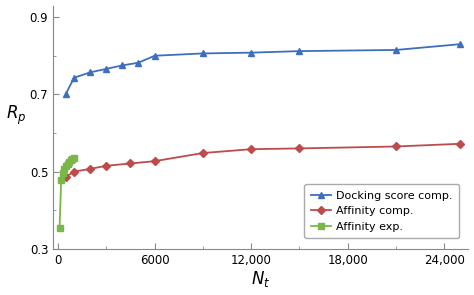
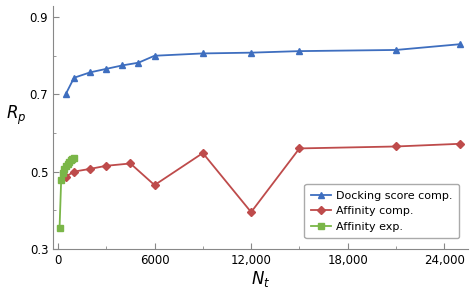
Affinity comp./6000: 0.527 -> 0.465
Affinity comp./12,000: 0.558 -> 0.395
